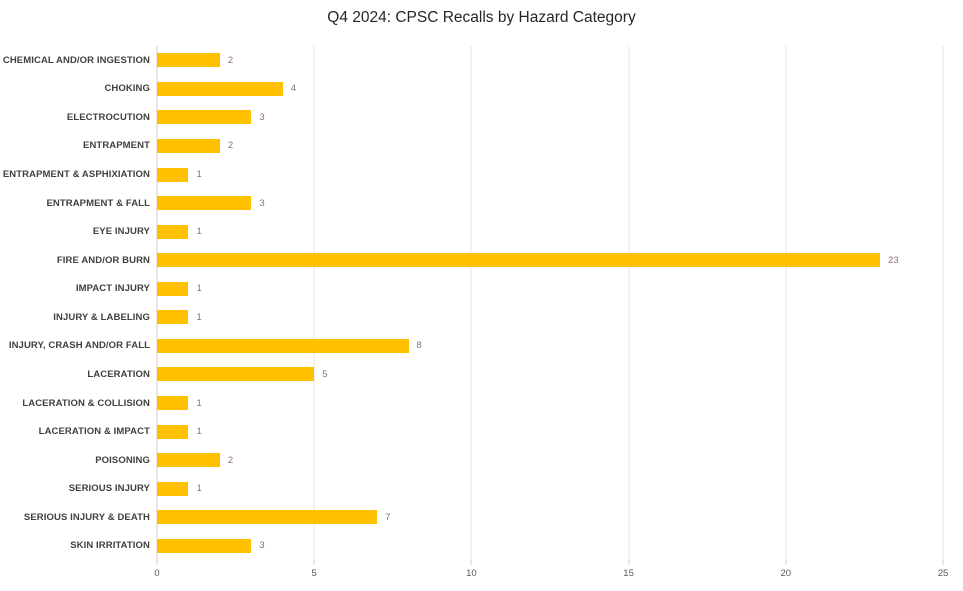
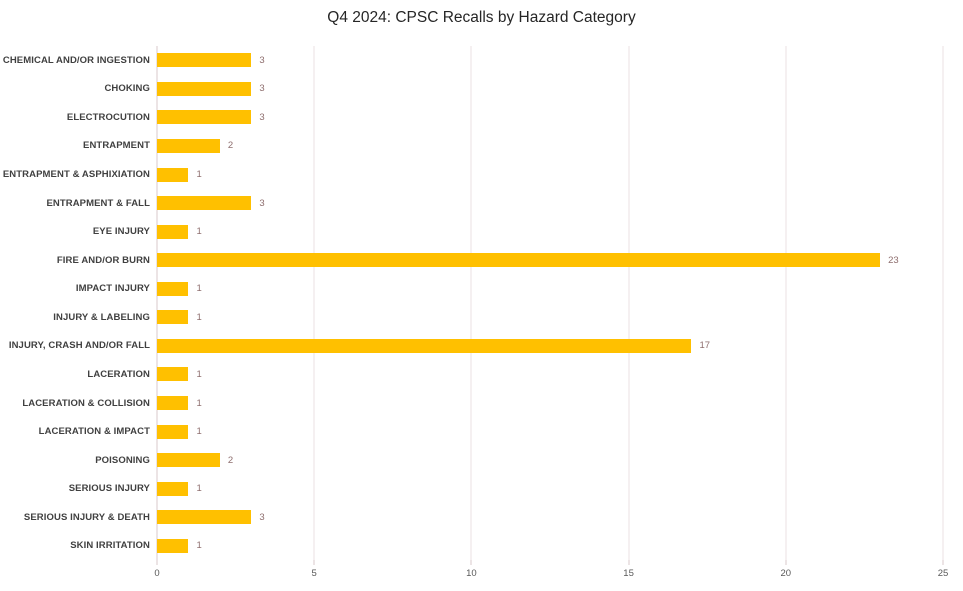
CHEMICAL AND/OR INGESTION: 2 -> 3
CHOKING: 4 -> 3
INJURY, CRASH AND/OR FALL: 8 -> 17
LACERATION: 5 -> 1
SERIOUS INJURY & DEATH: 7 -> 3
SKIN IRRITATION: 3 -> 1
